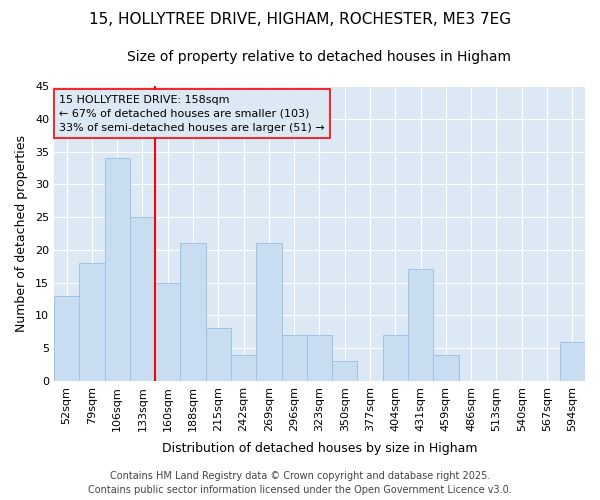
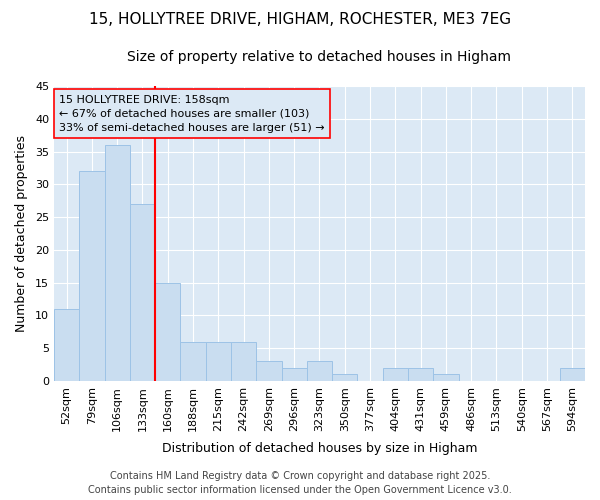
52sqm: 13 -> 11
79sqm: 18 -> 32
106sqm: 34 -> 36
133sqm: 25 -> 27
188sqm: 21 -> 6
215sqm: 8 -> 6
242sqm: 4 -> 6
269sqm: 21 -> 3
296sqm: 7 -> 2
323sqm: 7 -> 3
350sqm: 3 -> 1
404sqm: 7 -> 2
431sqm: 17 -> 2
459sqm: 4 -> 1
594sqm: 6 -> 2
